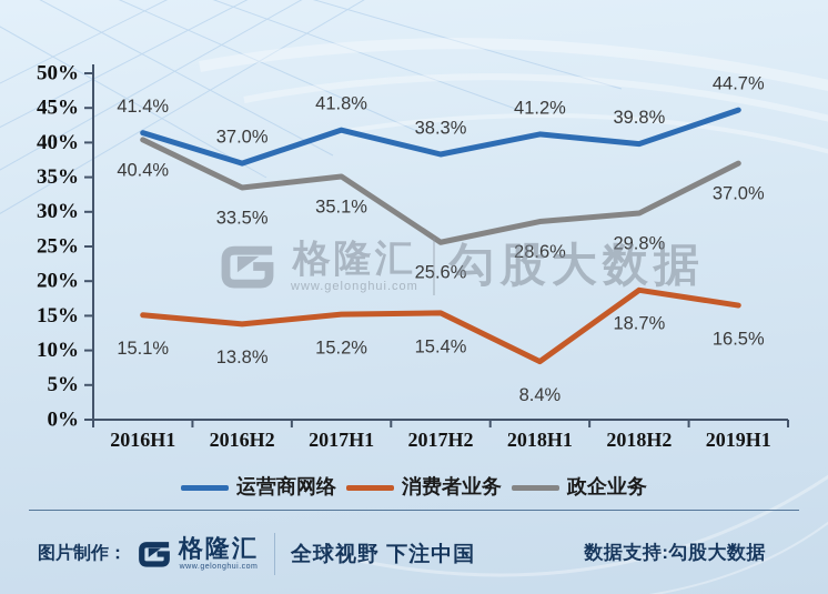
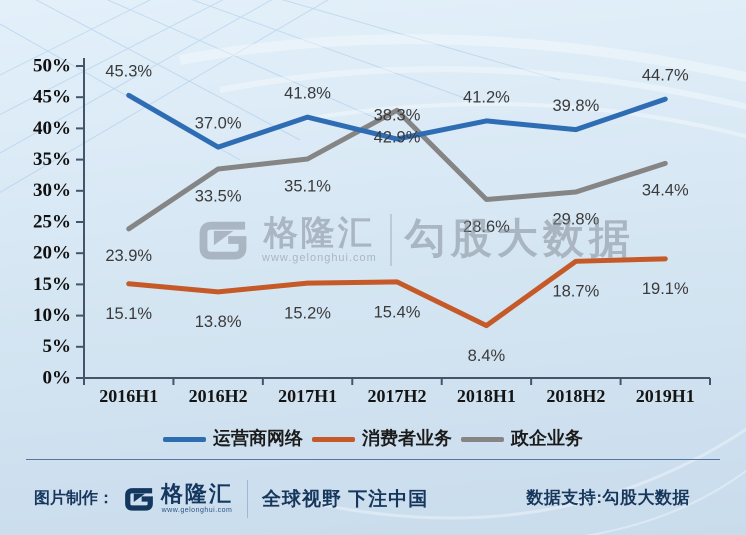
运营商网络/2016H1: 41.4% -> 45.3%
政企业务/2016H1: 40.4% -> 23.9%
政企业务/2017H2: 25.6% -> 42.9%
消费者业务/2019H1: 16.5% -> 19.1%
政企业务/2019H1: 37.0% -> 34.4%
